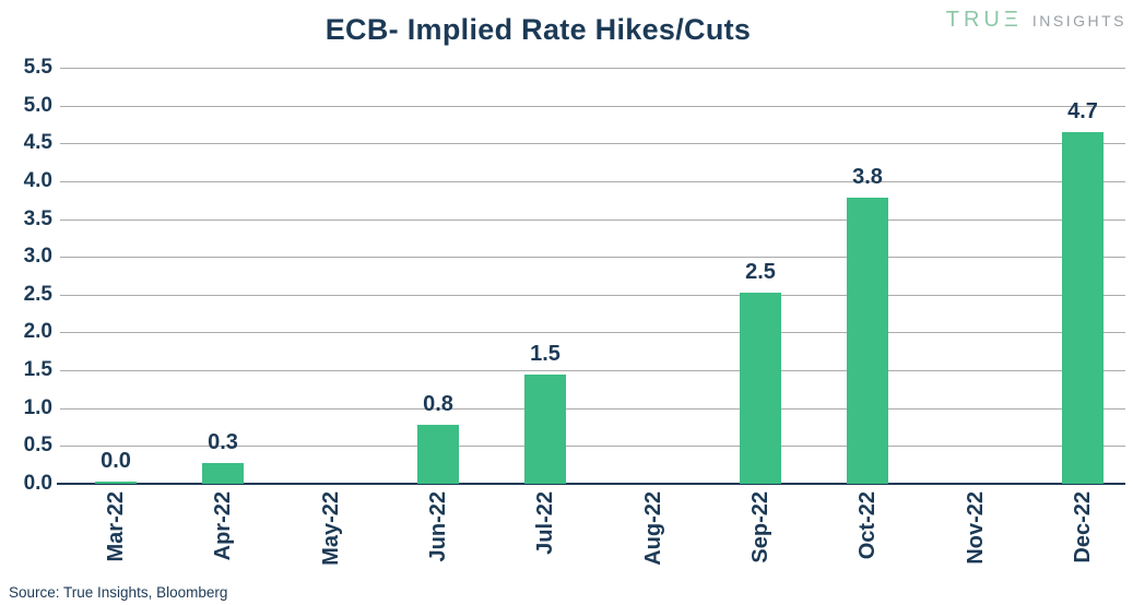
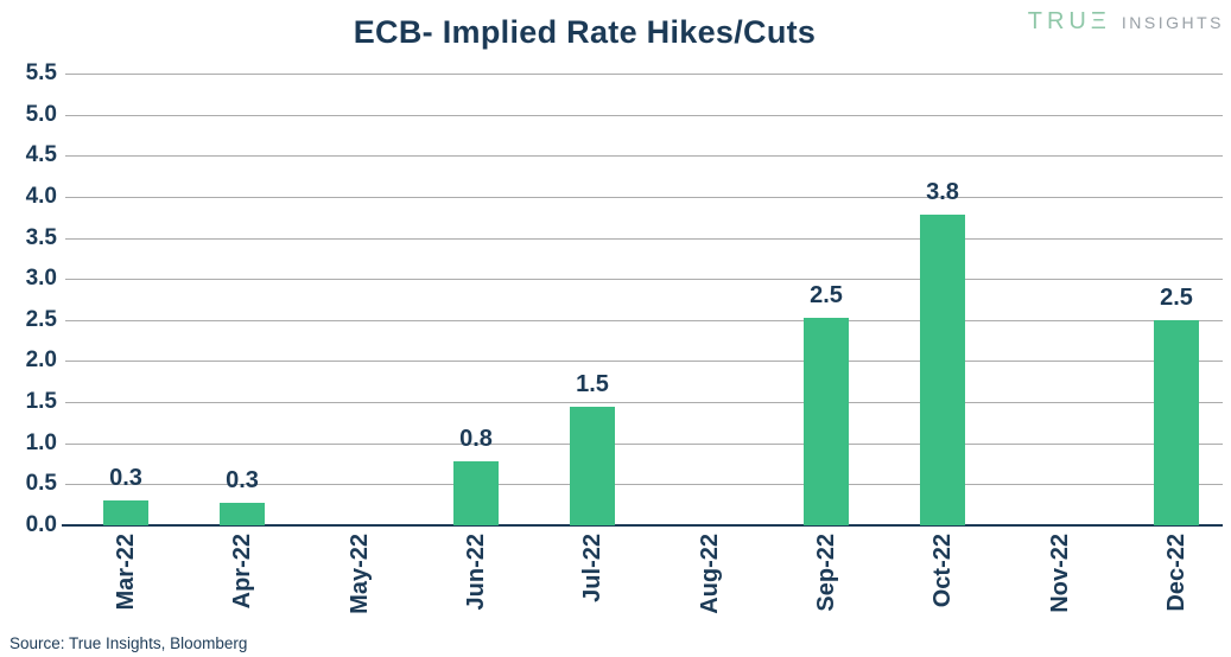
Mar-22: 0.0 -> 0.3
Dec-22: 4.7 -> 2.5
